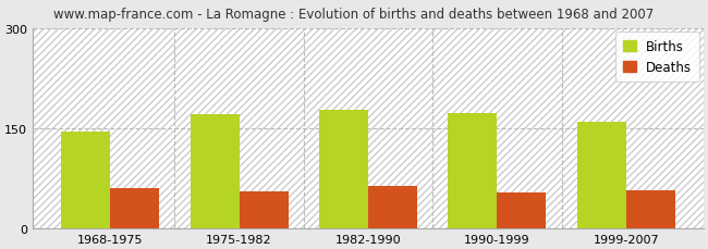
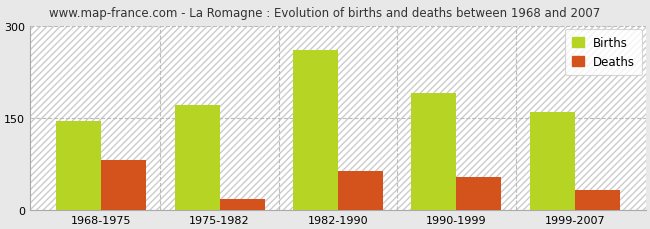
Deaths/1968-1975: 60 -> 82
Deaths/1975-1982: 55 -> 18
Births/1982-1990: 178 -> 260
Births/1990-1999: 172 -> 190
Deaths/1999-2007: 57 -> 32
